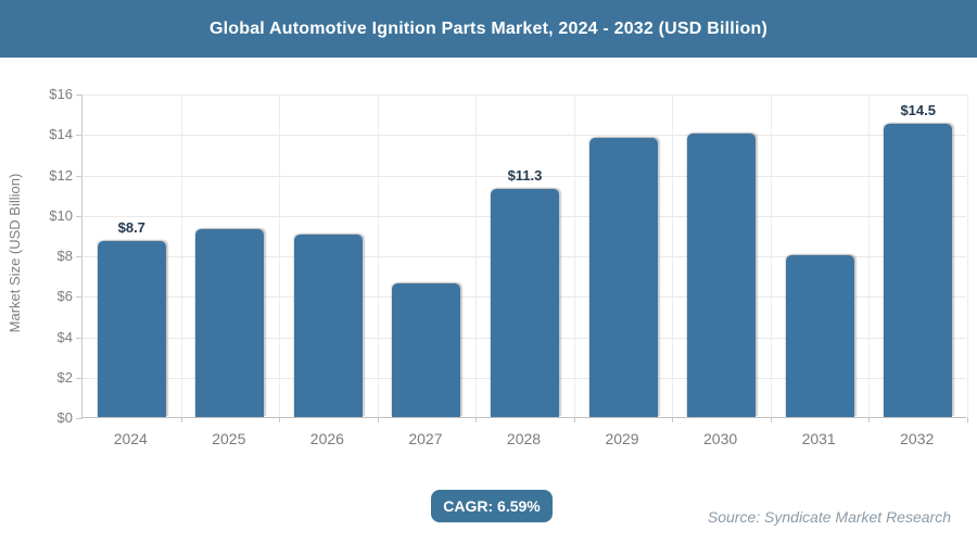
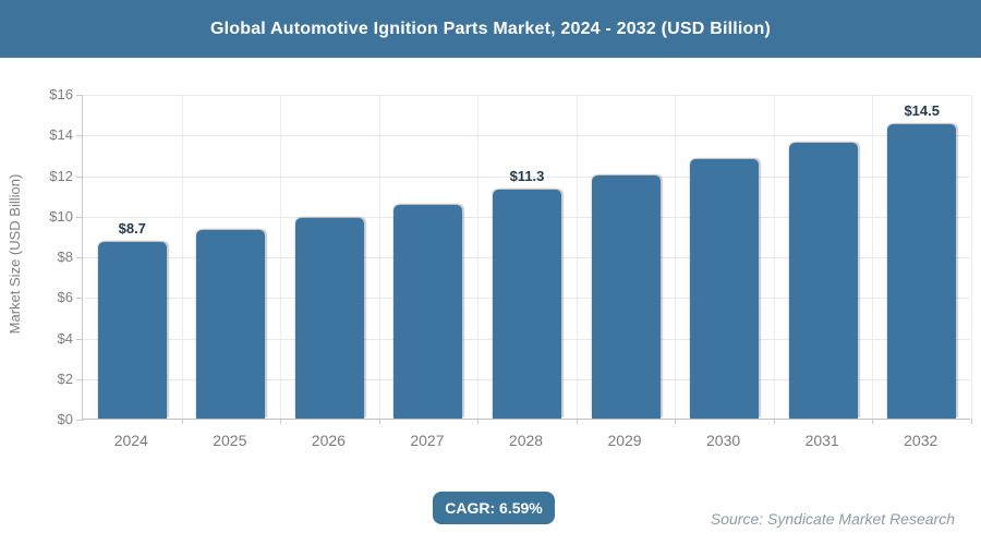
2026: $9.0 -> $9.9
2027: $6.6 -> $10.5
2029: $13.8 -> $12.0
2030: $14.0 -> $12.8
2031: $8.0 -> $13.6
